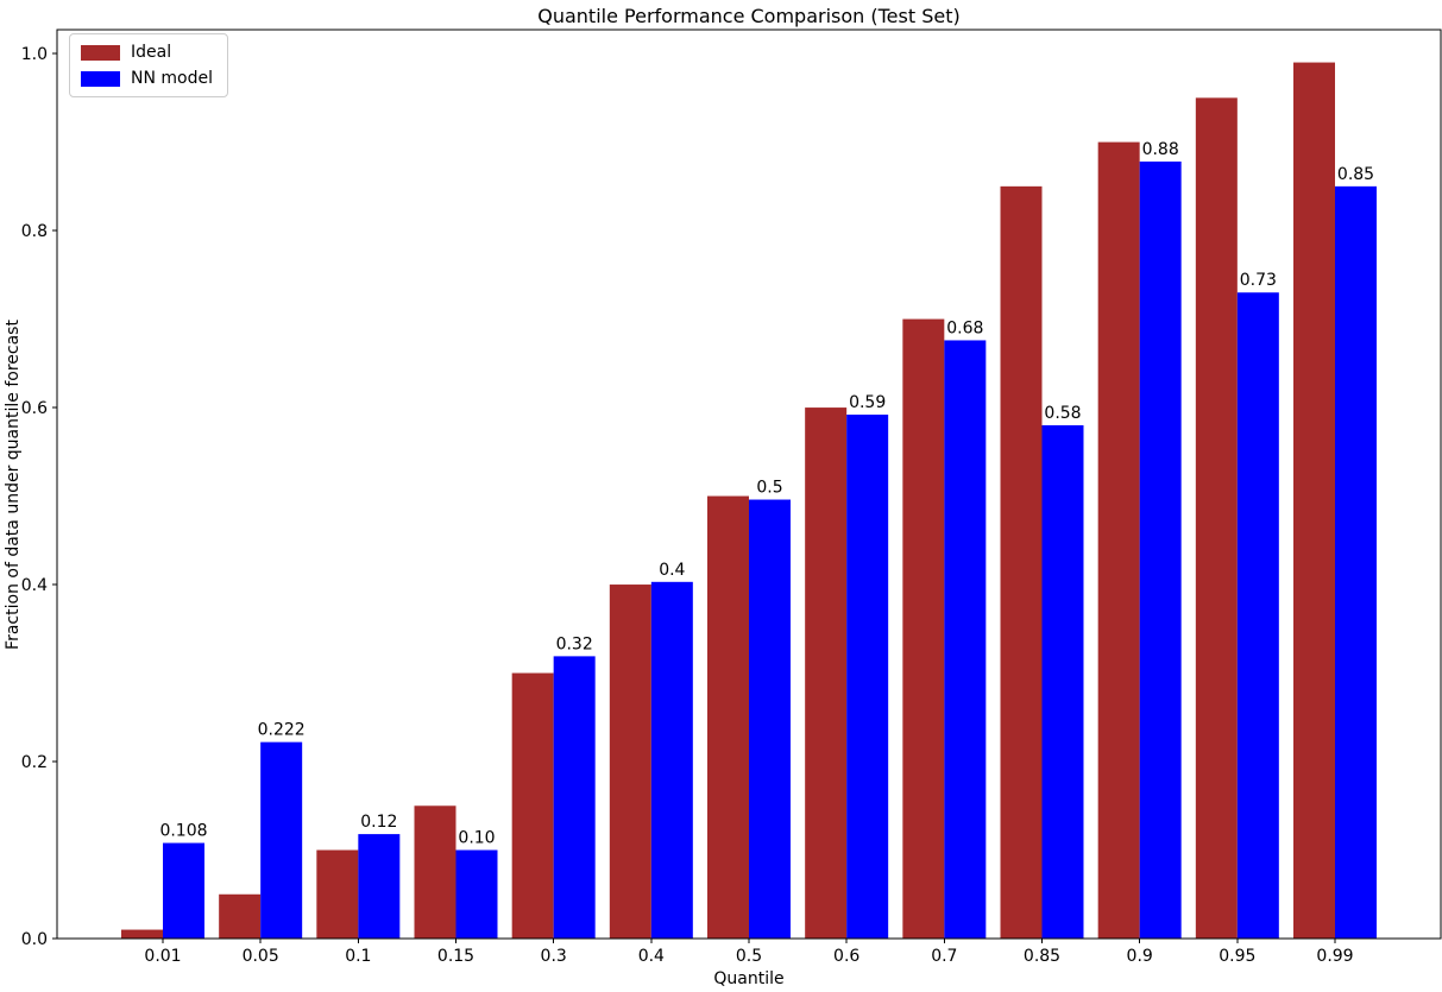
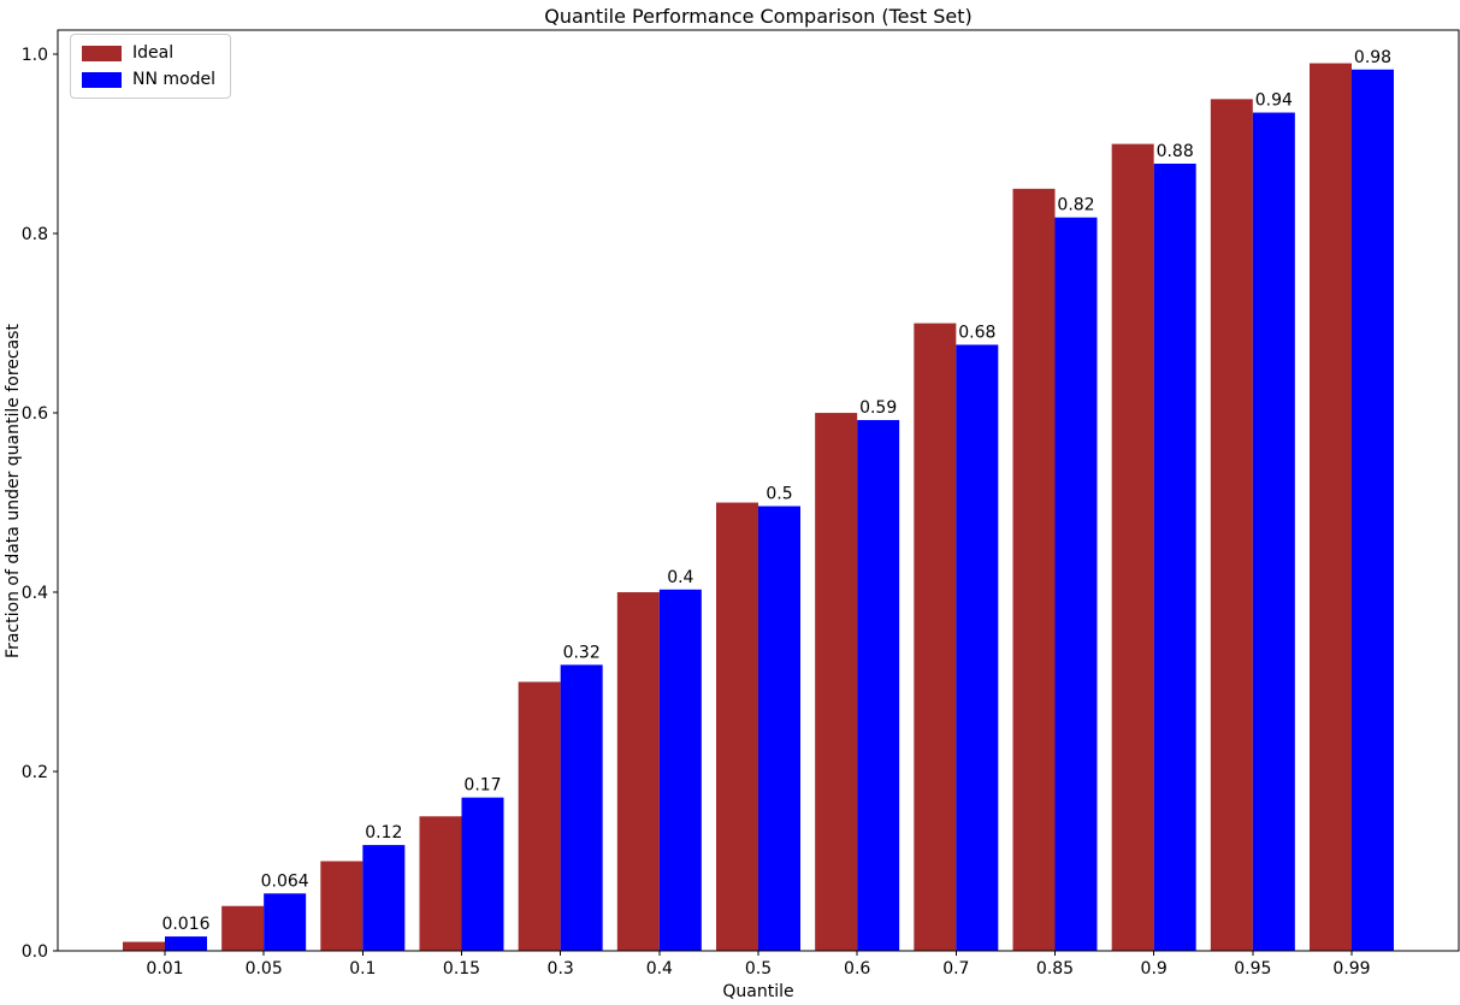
NN model/0.01: 0.108 -> 0.016
NN model/0.05: 0.222 -> 0.064
NN model/0.15: 0.10 -> 0.17
NN model/0.85: 0.58 -> 0.82
NN model/0.95: 0.73 -> 0.94
NN model/0.99: 0.85 -> 0.98
